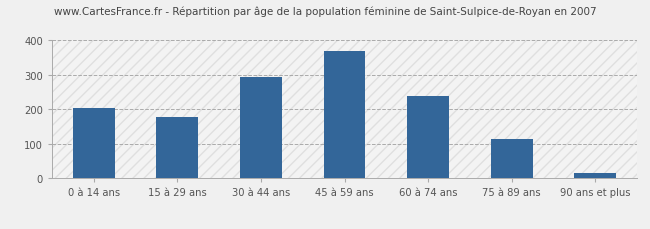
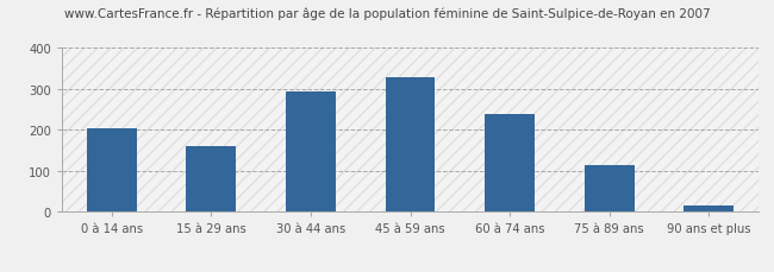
15 à 29 ans: 178 -> 160
45 à 59 ans: 368 -> 330
